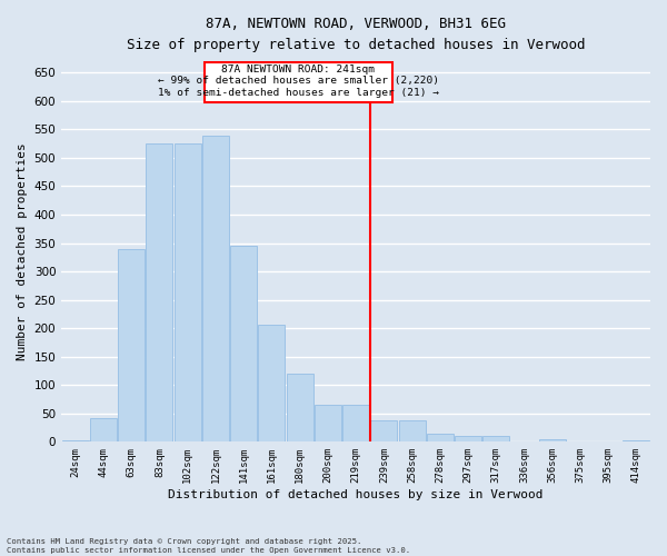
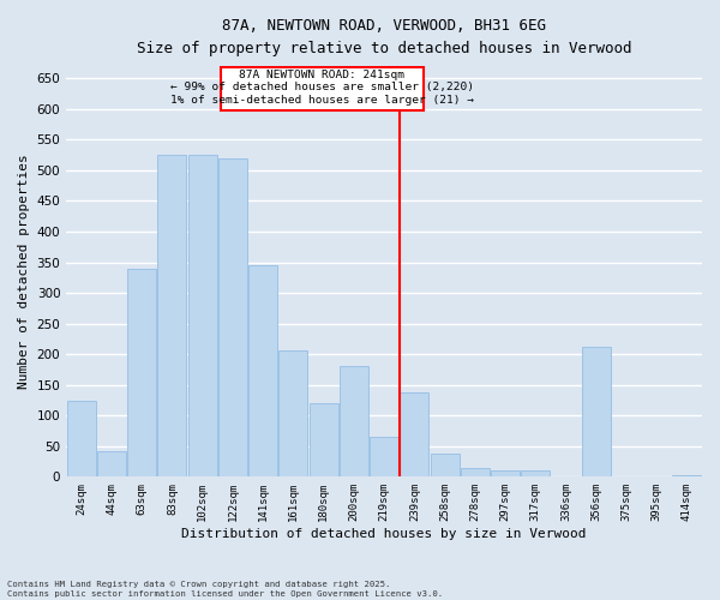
24sqm: 3 -> 124
122sqm: 540 -> 520
200sqm: 65 -> 180
239sqm: 37 -> 138
356sqm: 4 -> 212
